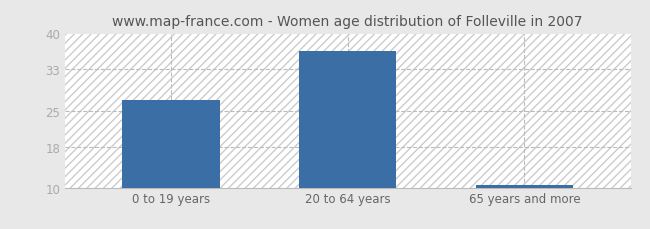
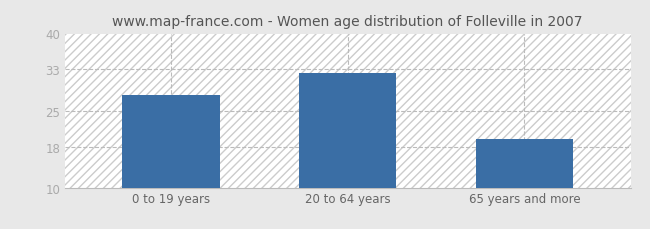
0 to 19 years: 27.0 -> 28.0
20 to 64 years: 36.5 -> 32.4
65 years and more: 10.5 -> 19.4
